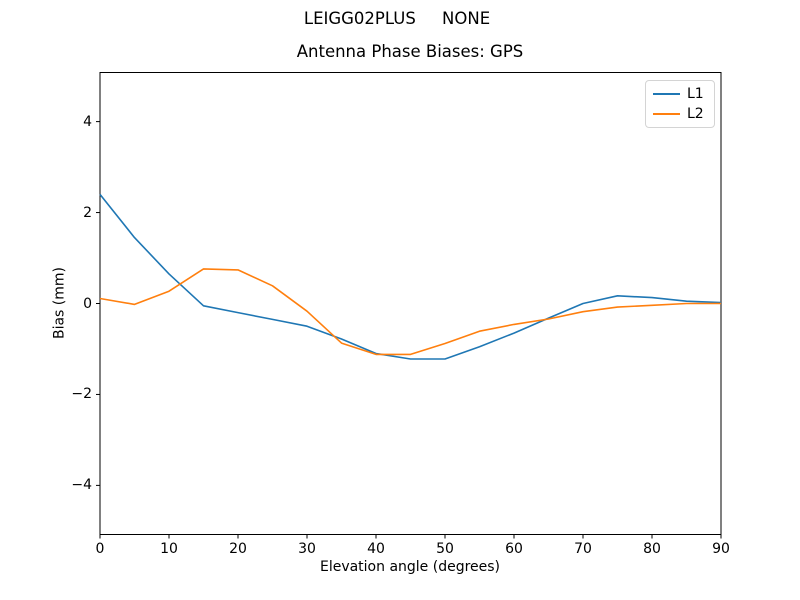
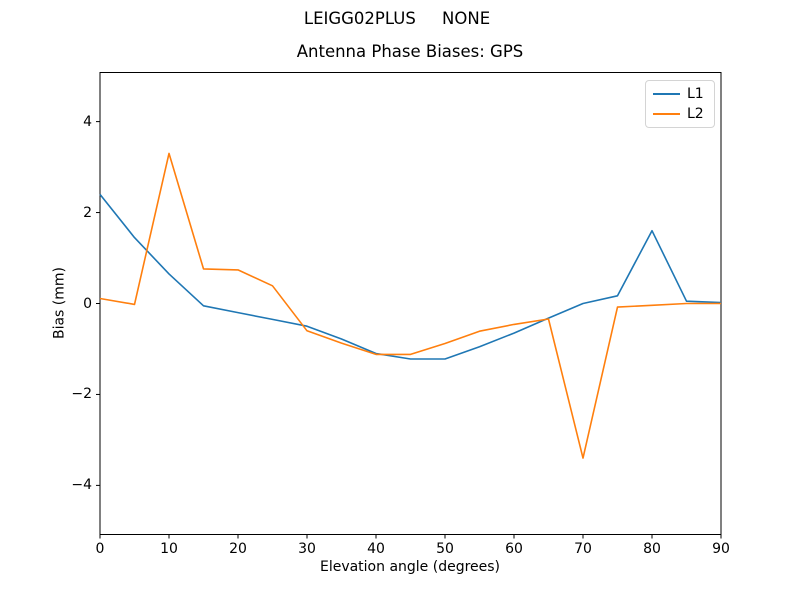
L2/10: 0.3 -> 3.3
L2/30: -0.2 -> -0.6
L2/70: -0.2 -> -3.4
L1/80: 0.1 -> 1.6
